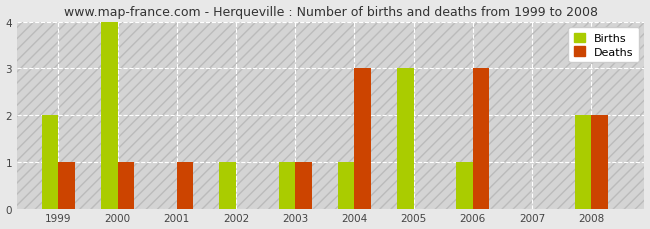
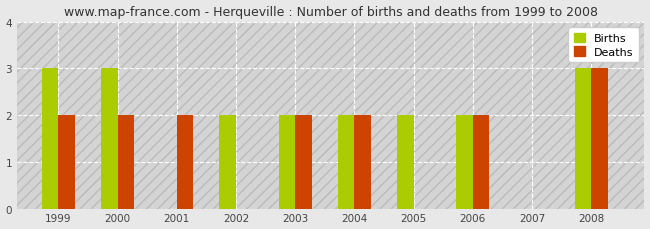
Births/1999: 2 -> 3
Deaths/1999: 1 -> 2
Births/2000: 4 -> 3
Deaths/2000: 1 -> 2
Deaths/2001: 1 -> 2
Births/2002: 1 -> 2
Births/2003: 1 -> 2
Deaths/2003: 1 -> 2
Births/2004: 1 -> 2
Deaths/2004: 3 -> 2
Births/2005: 3 -> 2
Births/2006: 1 -> 2
Deaths/2006: 3 -> 2
Births/2008: 2 -> 3
Deaths/2008: 2 -> 3
